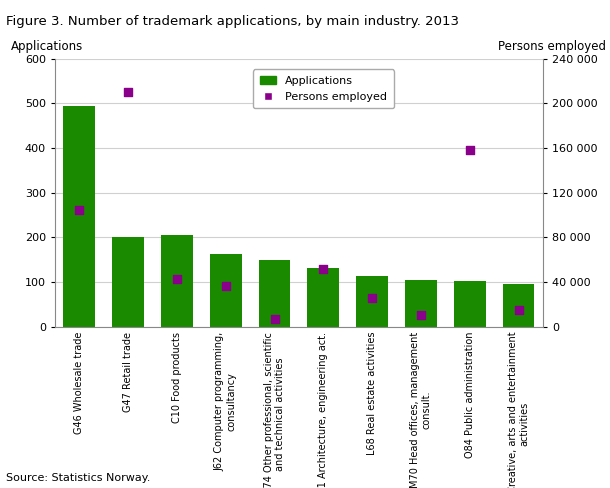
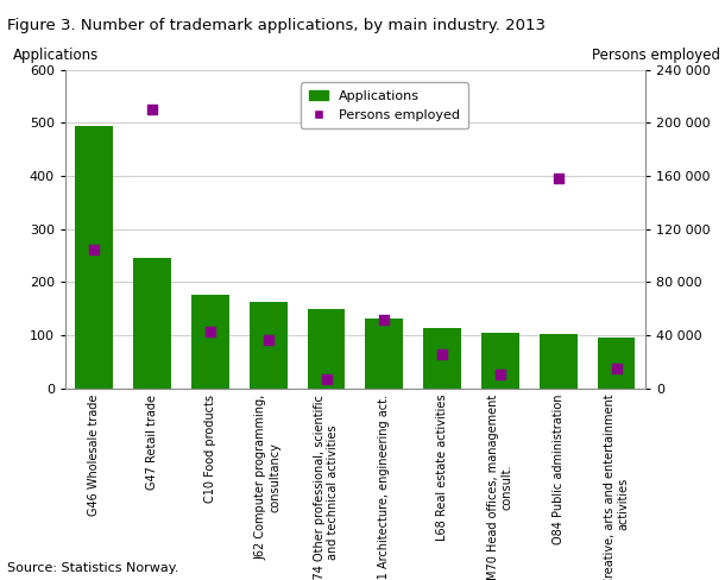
Applications/G47 Retail trade: 200 -> 245
Applications/C10 Food products: 205 -> 177
